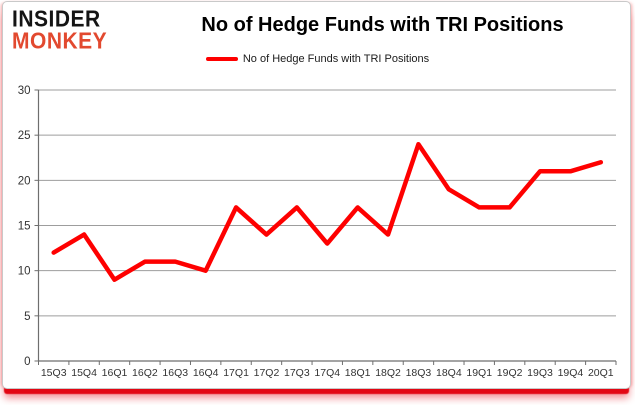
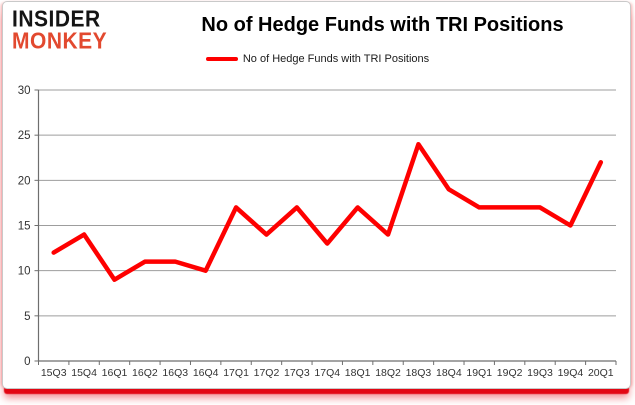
19Q3: 21 -> 17
19Q4: 21 -> 15
